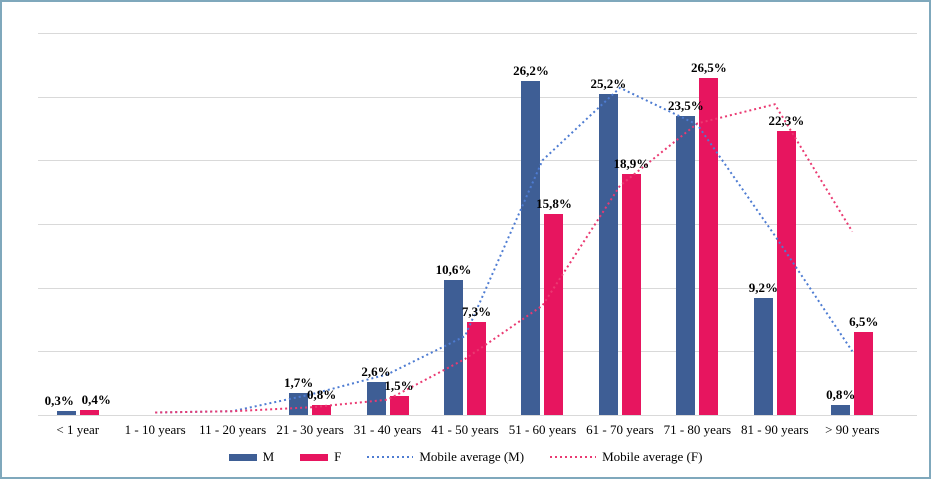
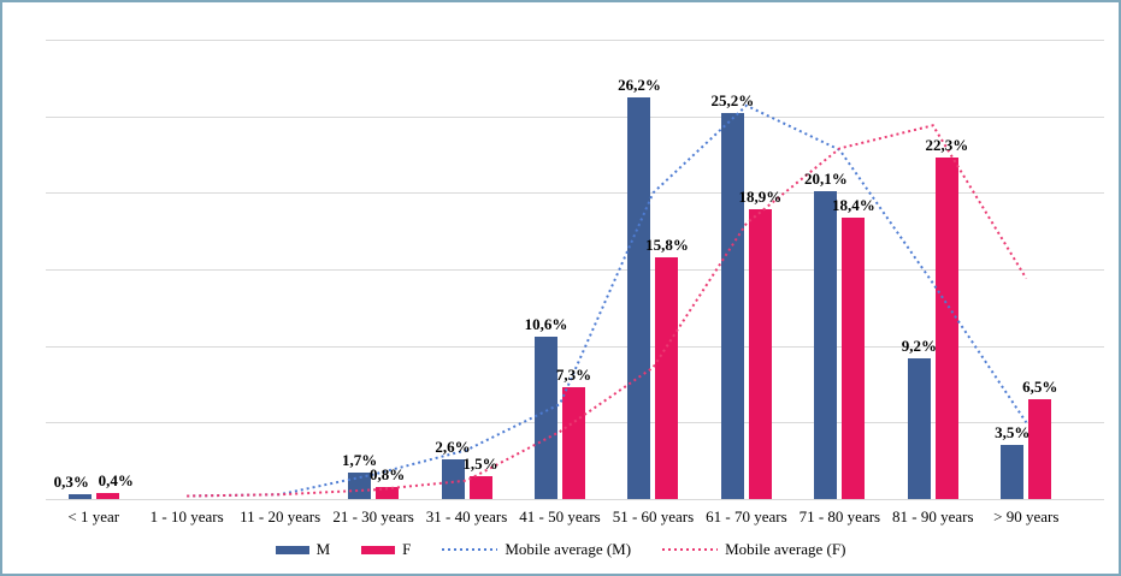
M/71 - 80 years: 23,5% -> 20,1%
F/71 - 80 years: 26,5% -> 18,4%
M/> 90 years: 0,8% -> 3,5%
